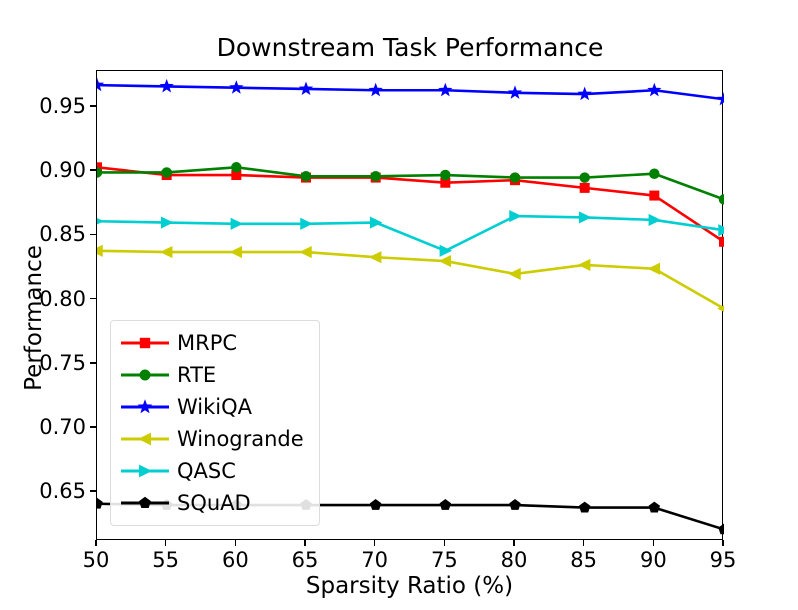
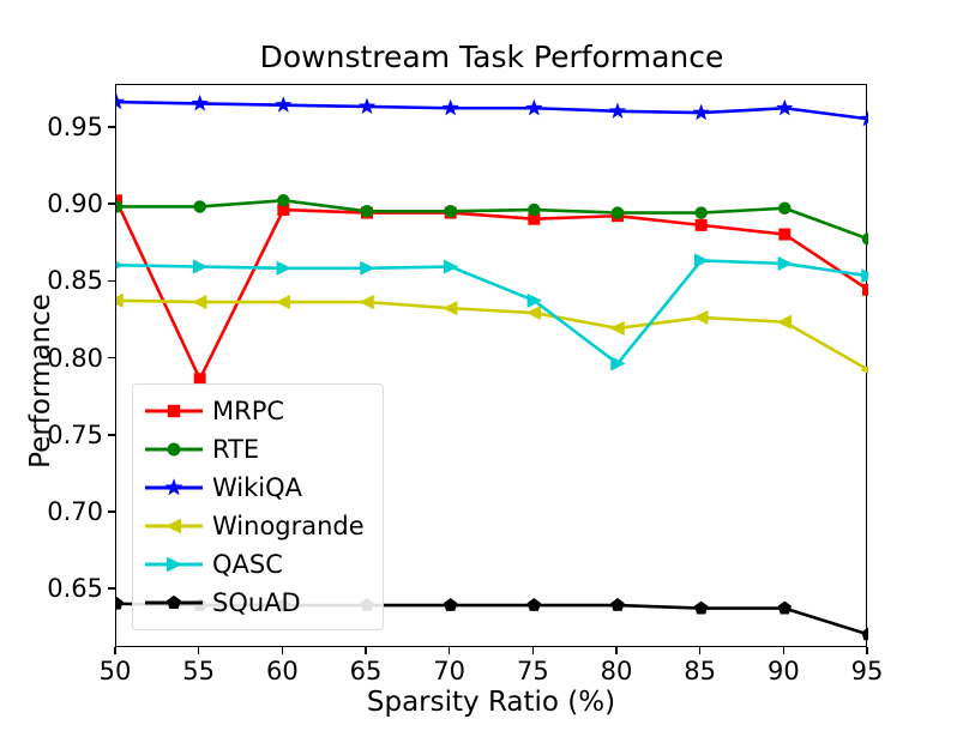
MRPC/55: 0.897 -> 0.787
QASC/80: 0.865 -> 0.797
